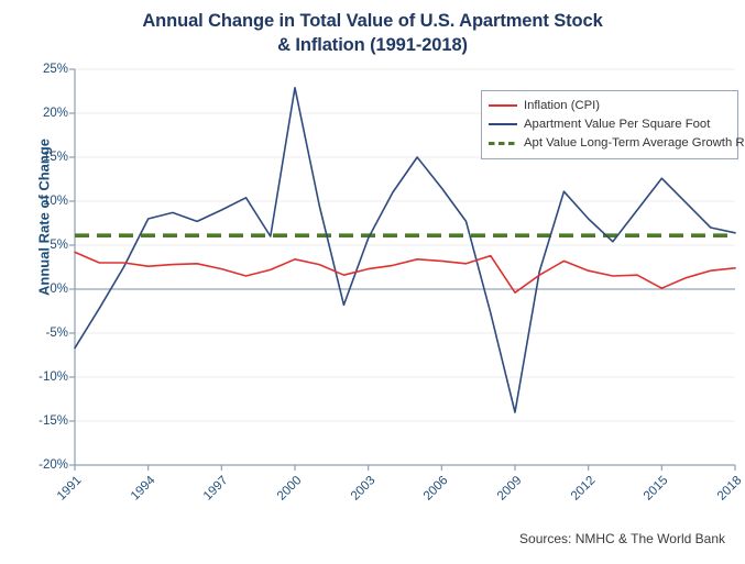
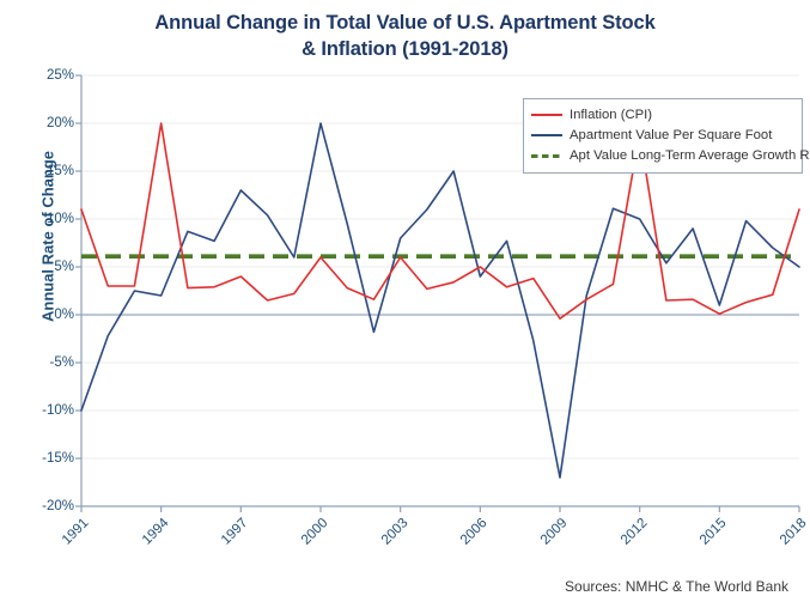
Inflation (CPI)/1991: 4% -> 11%
Apartment Value Per Square Foot/1991: -7% -> -10%
Inflation (CPI)/1994: 3% -> 20%
Apartment Value Per Square Foot/1994: 8% -> 2%
Inflation (CPI)/1997: 2% -> 4%
Apartment Value Per Square Foot/1997: 9% -> 13%
Inflation (CPI)/2000: 3% -> 6%
Apartment Value Per Square Foot/2000: 23% -> 20%
Inflation (CPI)/2003: 2% -> 6%
Apartment Value Per Square Foot/2003: 6% -> 8%
Inflation (CPI)/2006: 3% -> 5%
Apartment Value Per Square Foot/2006: 12% -> 4%
Apartment Value Per Square Foot/2009: -14% -> -17%
Inflation (CPI)/2012: 2% -> 19%
Apartment Value Per Square Foot/2012: 8% -> 10%
Apartment Value Per Square Foot/2015: 13% -> 1%
Inflation (CPI)/2018: 2% -> 11%
Apartment Value Per Square Foot/2018: 6% -> 5%
